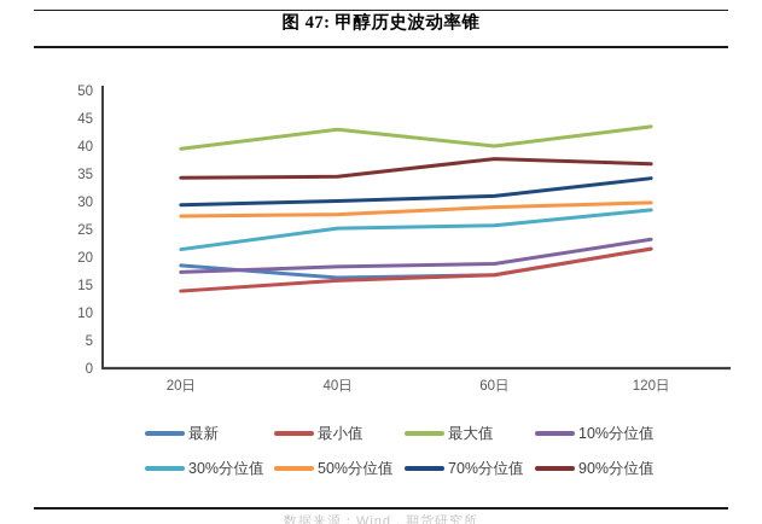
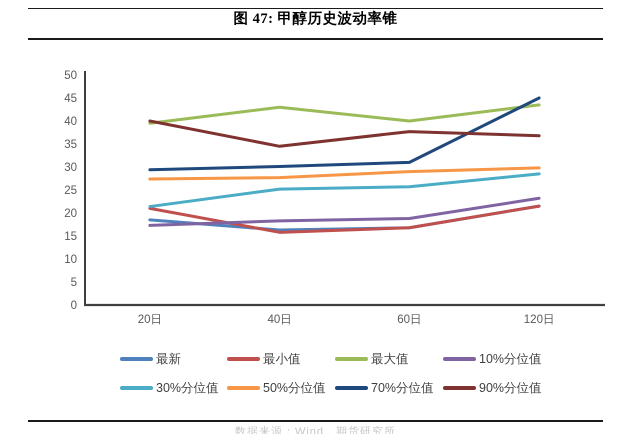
最小值/20日: 14 -> 21
90%分位值/20日: 34 -> 40
70%分位值/120日: 34 -> 45
